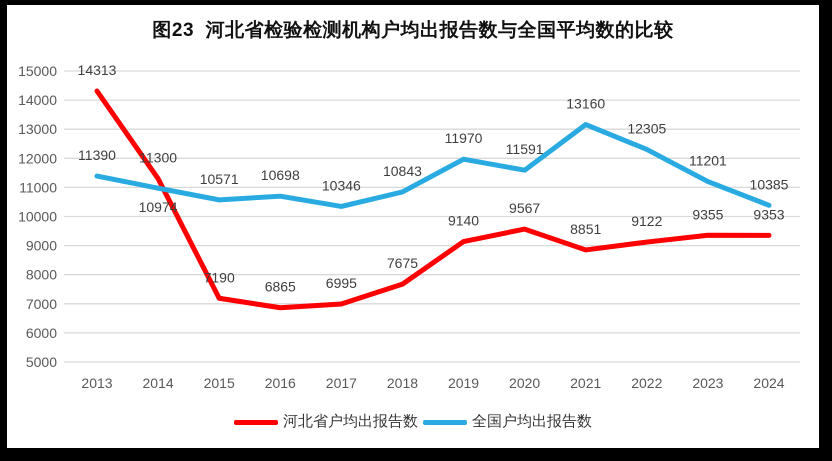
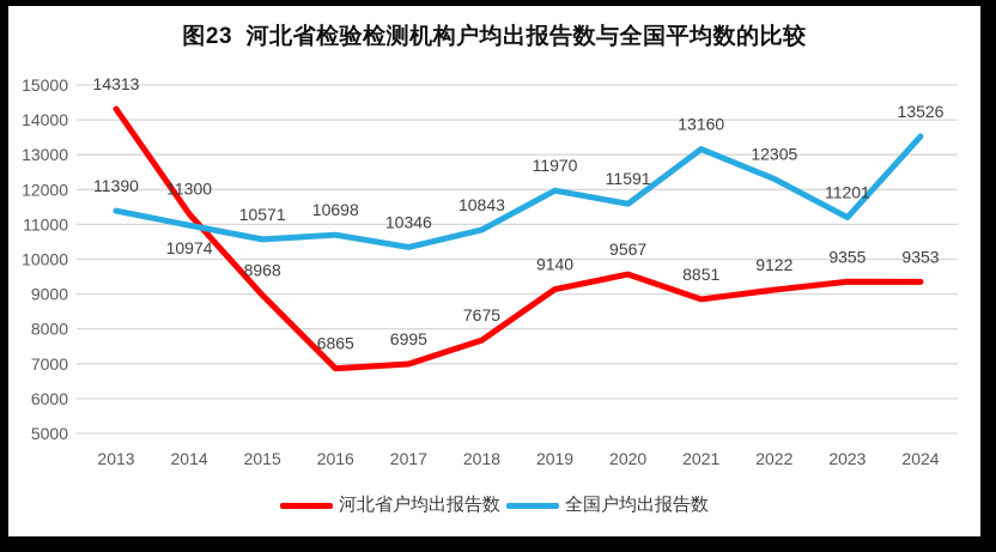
河北省户均出报告数/2015: 7190 -> 8968
全国户均出报告数/2024: 10385 -> 13526
